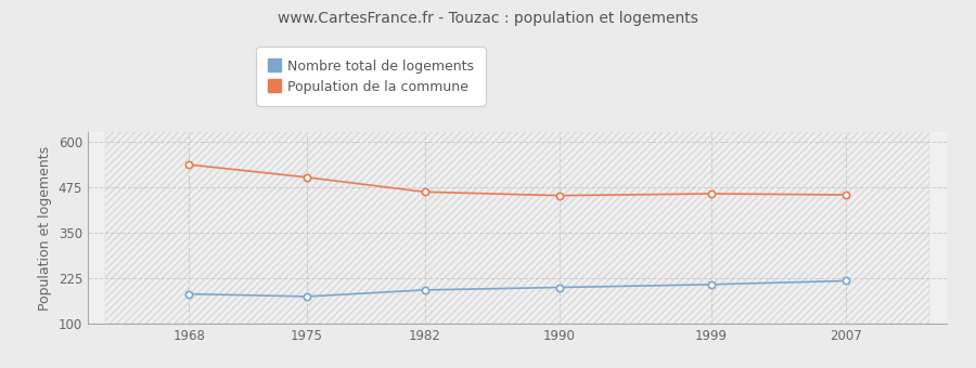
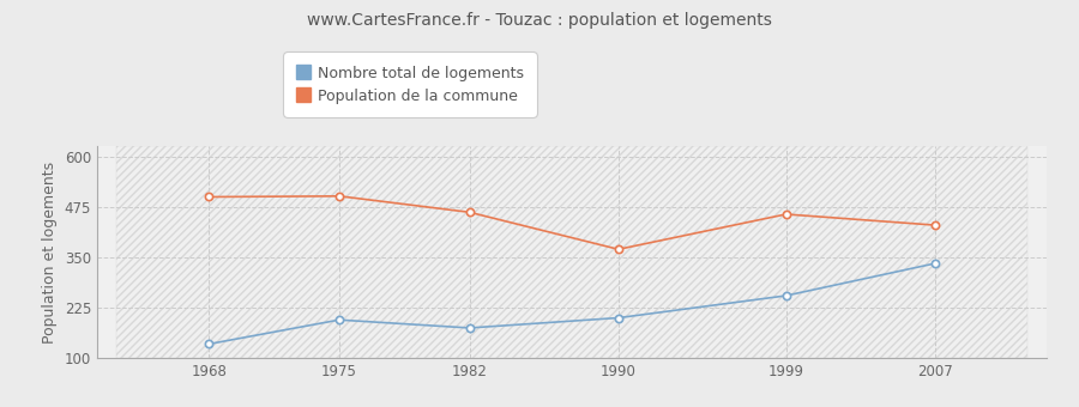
Nombre total de logements/1968: 182 -> 135
Population de la commune/1968: 537 -> 500
Nombre total de logements/1975: 175 -> 195
Nombre total de logements/1982: 193 -> 175
Population de la commune/1990: 452 -> 370
Nombre total de logements/1999: 208 -> 255
Nombre total de logements/2007: 218 -> 335
Population de la commune/2007: 454 -> 430
